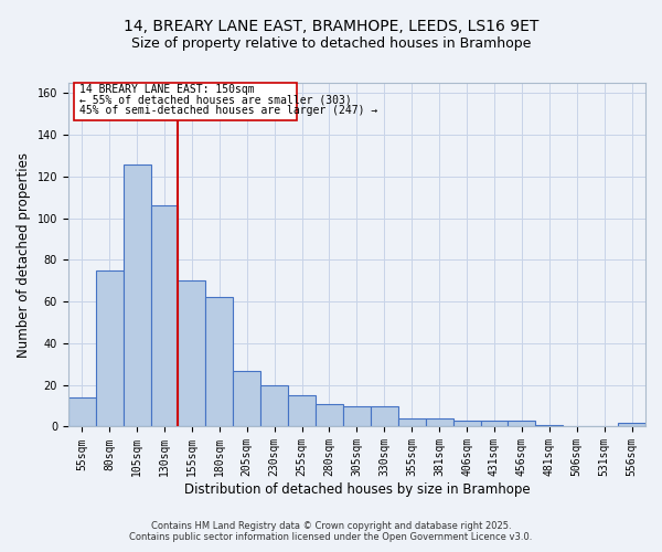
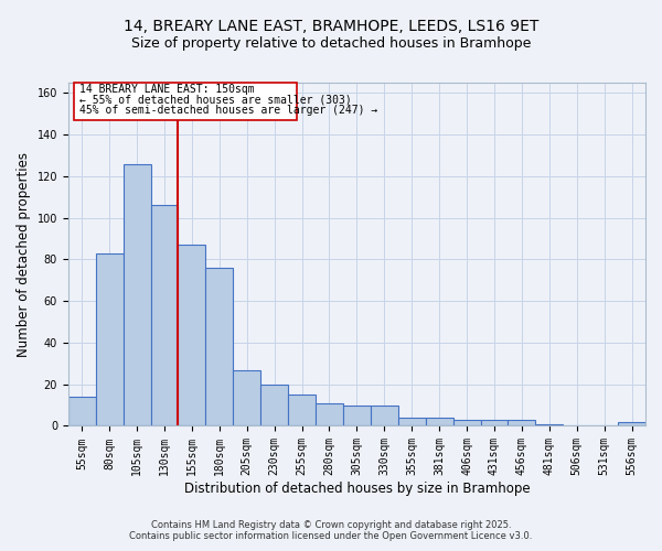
80sqm: 75 -> 83
155sqm: 70 -> 87
180sqm: 62 -> 76
